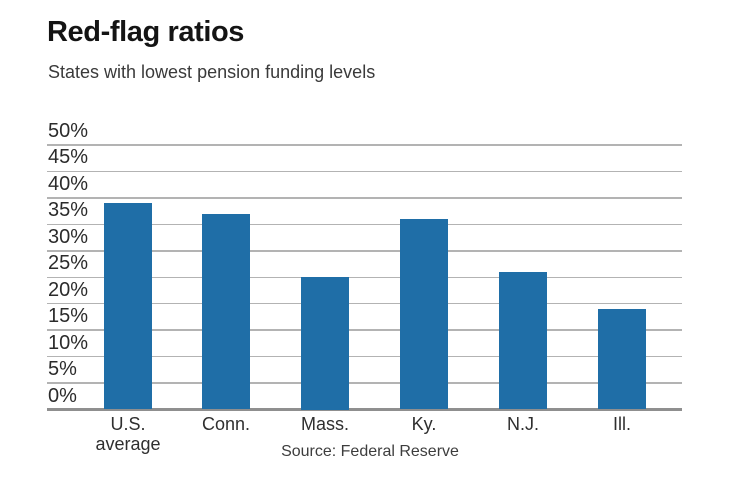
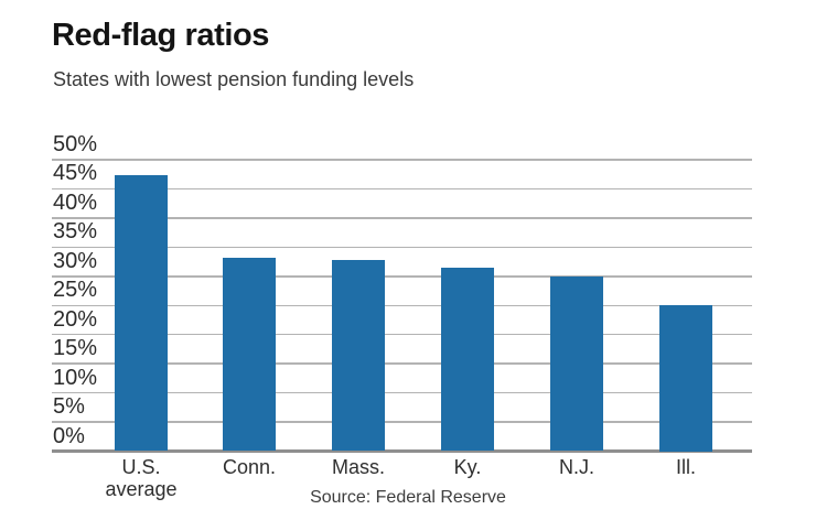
U.S. average: 39% -> 47%
Conn.: 37% -> 33%
Mass.: 25% -> 33%
Ky.: 36% -> 31%
N.J.: 26% -> 30%
Ill.: 19% -> 25%
